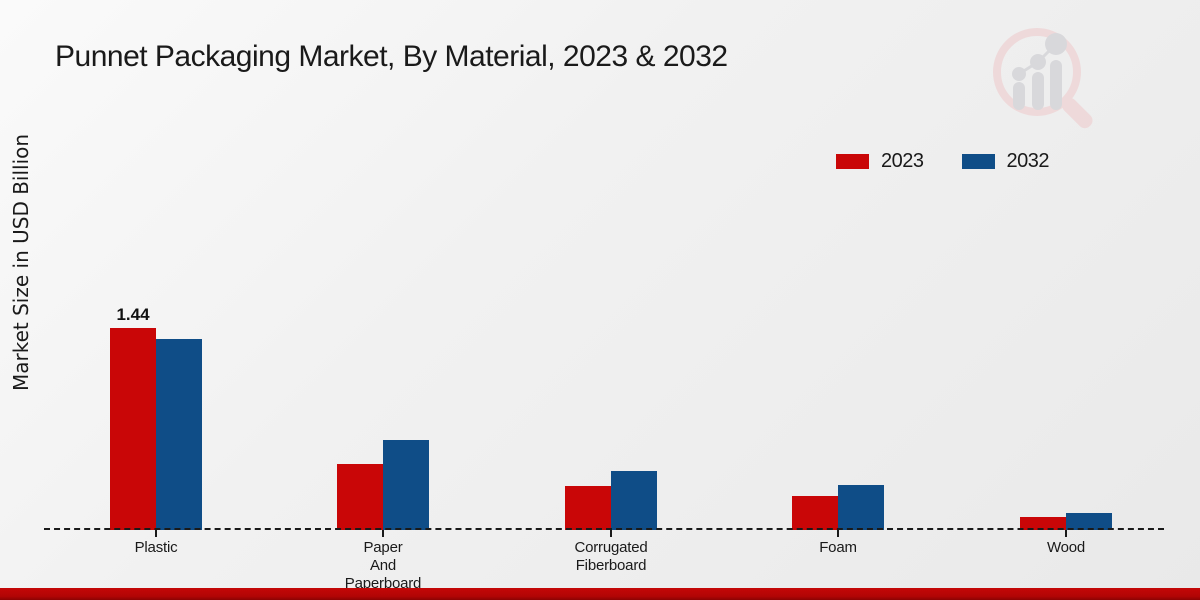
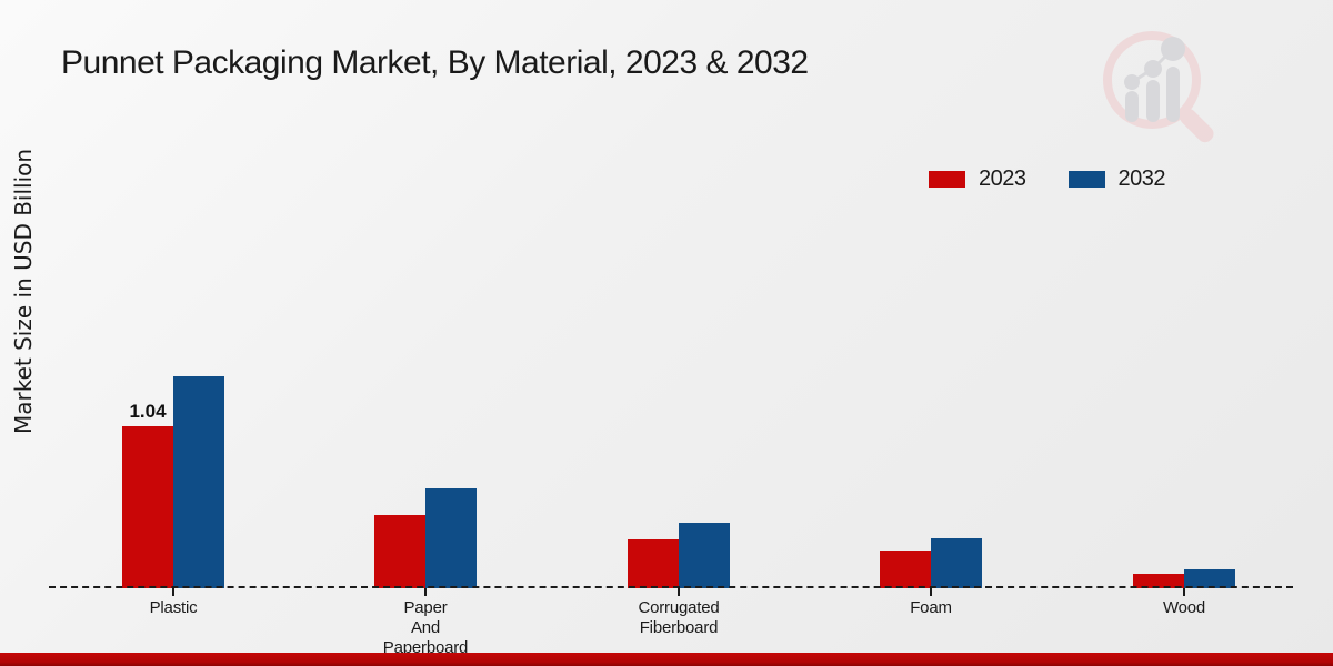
2023/Plastic: 1.44 -> 1.04
